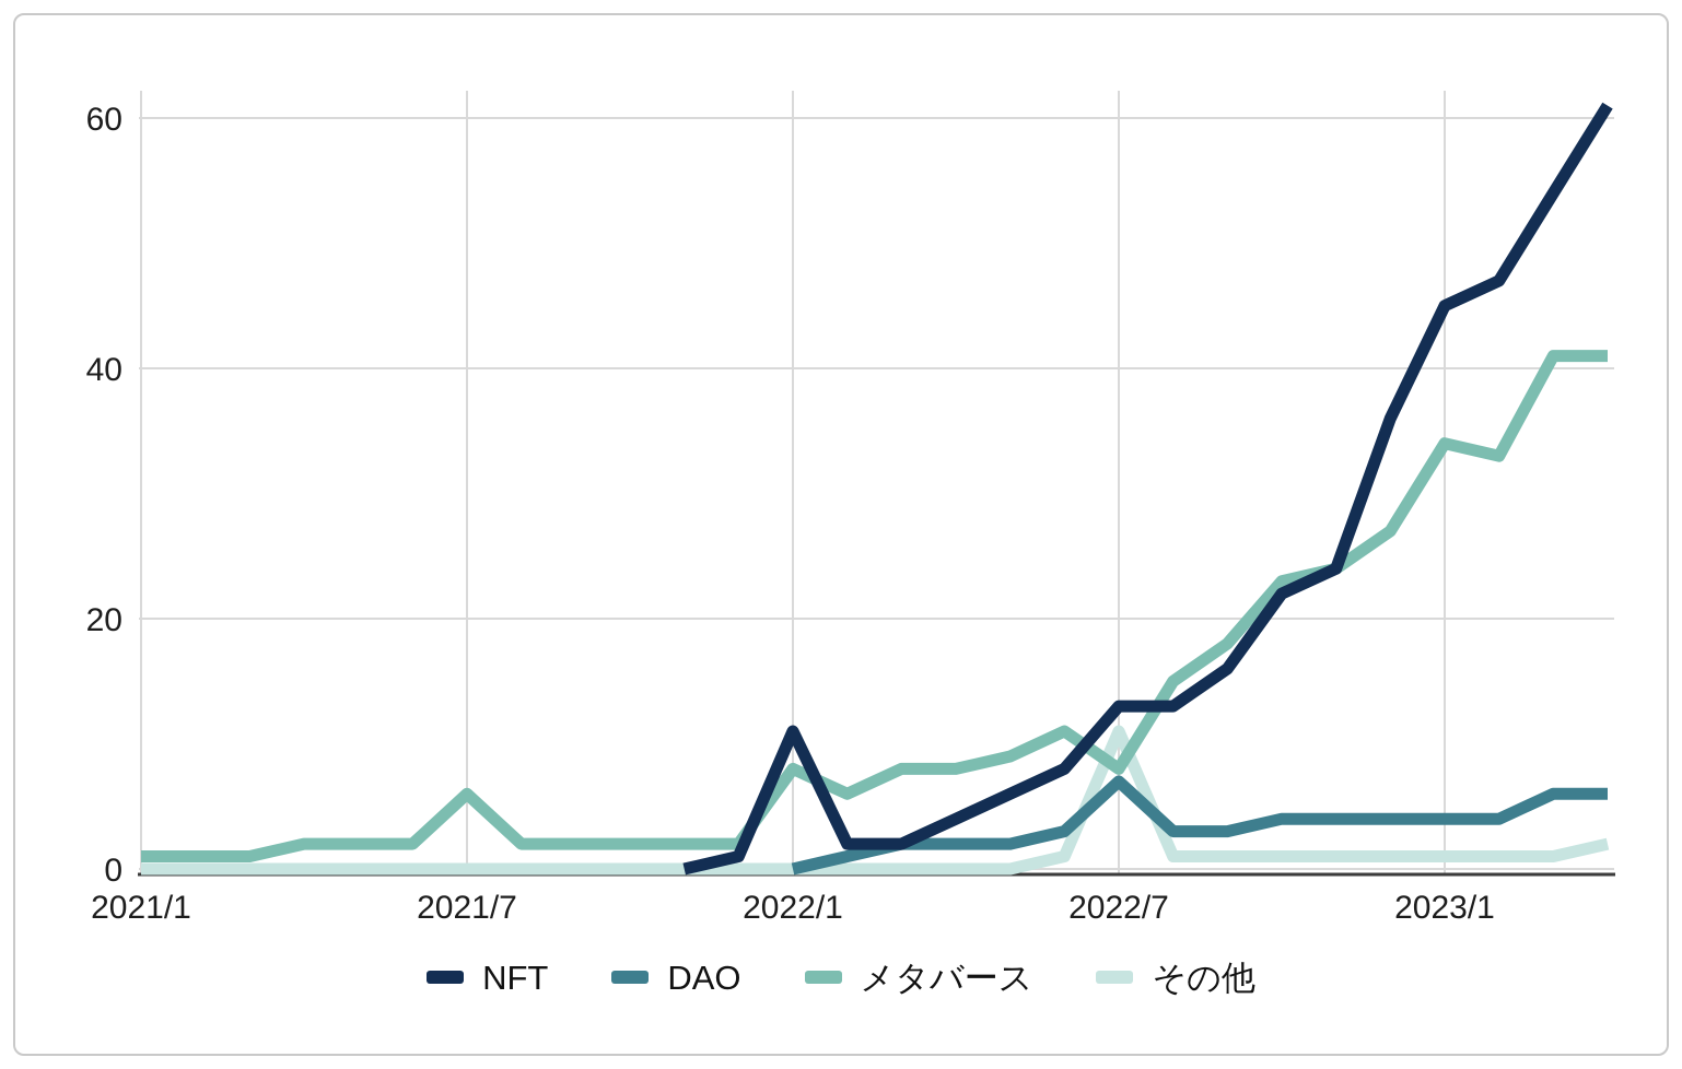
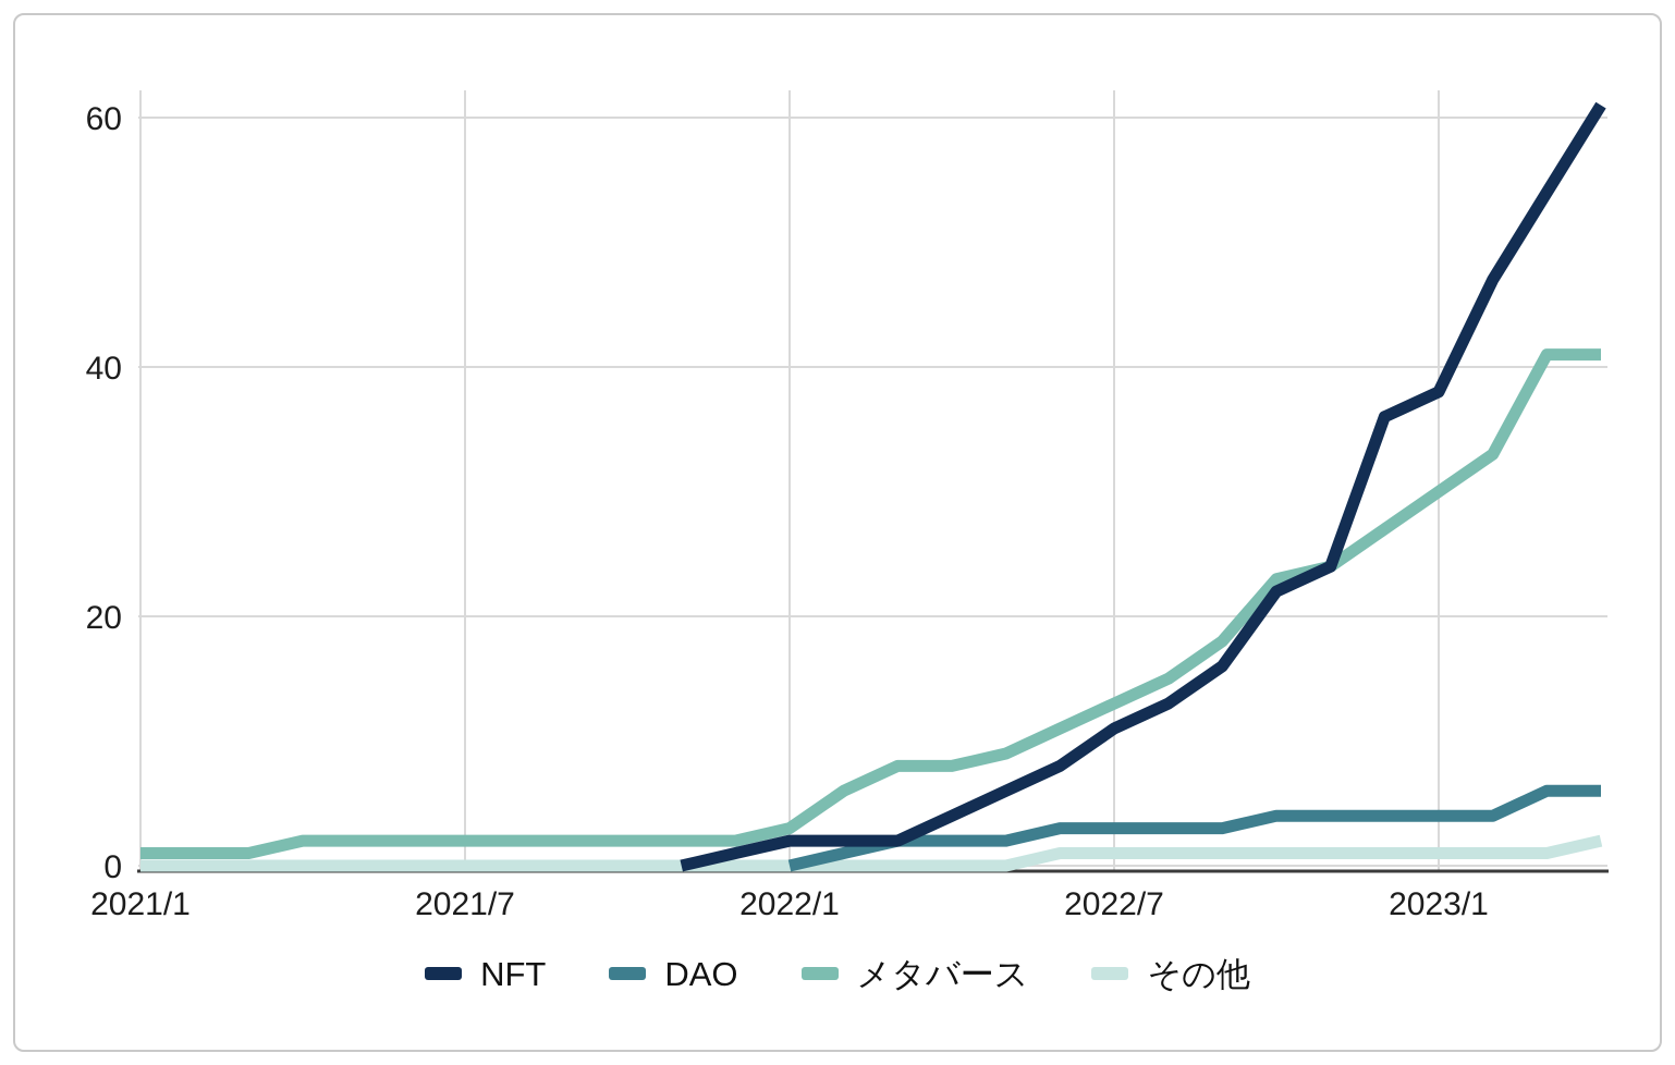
メタバース/2021/7: 6 -> 2
NFT/2022/1: 11 -> 2
メタバース/2022/1: 8 -> 3
NFT/2022/7: 13 -> 11
DAO/2022/7: 7 -> 3
メタバース/2022/7: 8 -> 13
その他/2022/7: 11 -> 1
NFT/2023/1: 45 -> 38
メタバース/2023/1: 34 -> 30
